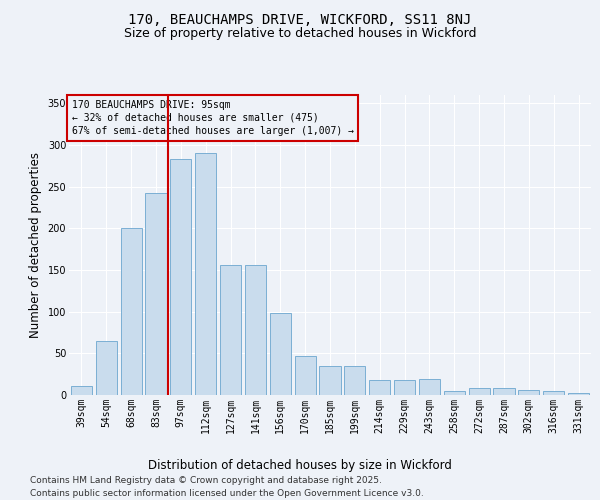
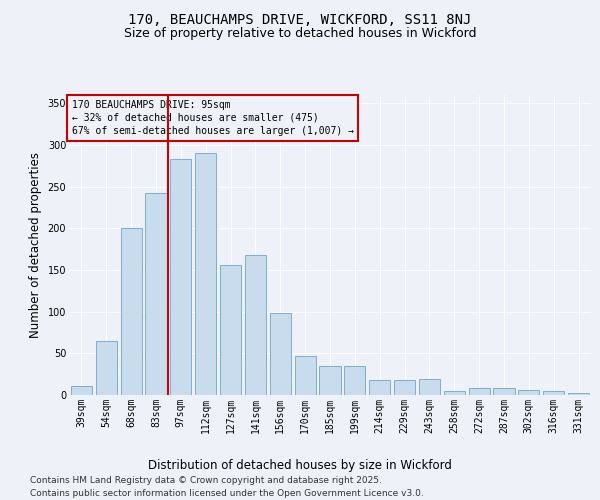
141sqm: 156 -> 168
